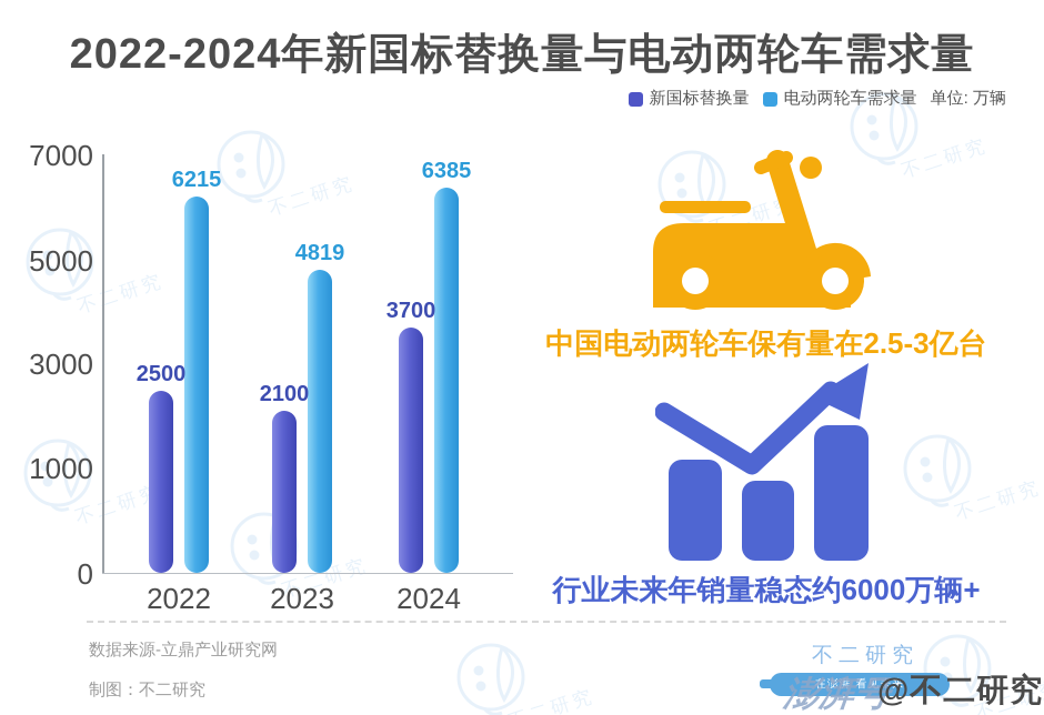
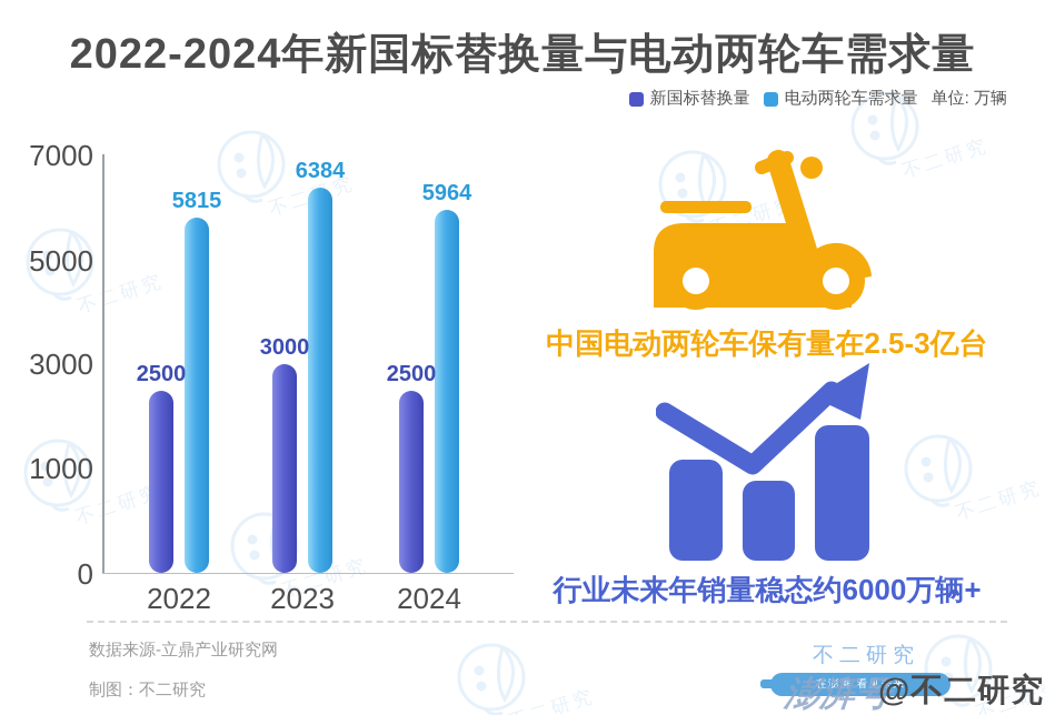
电动两轮车需求量/2022: 6215 -> 5815
新国标替换量/2023: 2100 -> 3000
电动两轮车需求量/2023: 4819 -> 6384
新国标替换量/2024: 3700 -> 2500
电动两轮车需求量/2024: 6385 -> 5964
